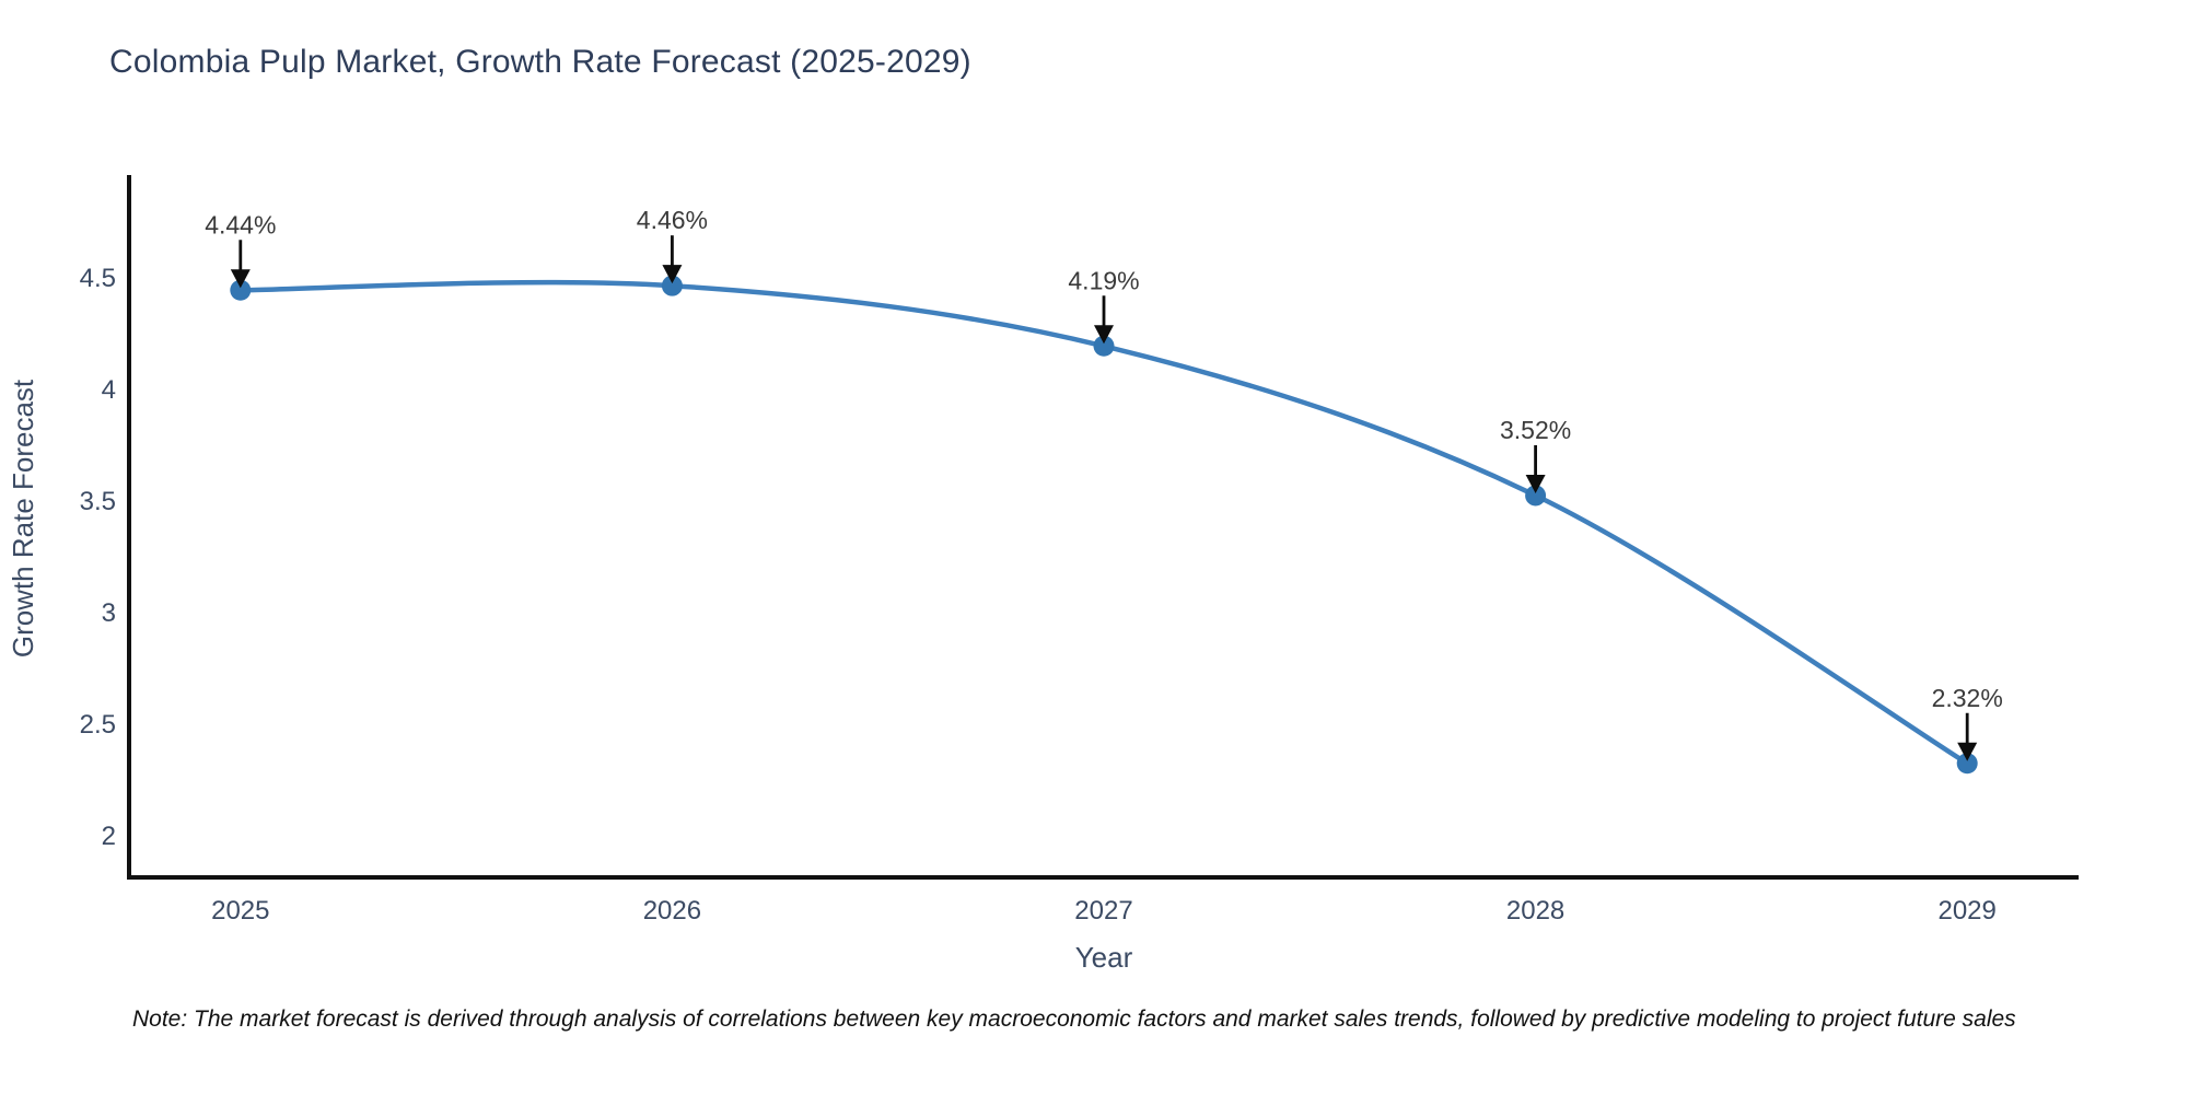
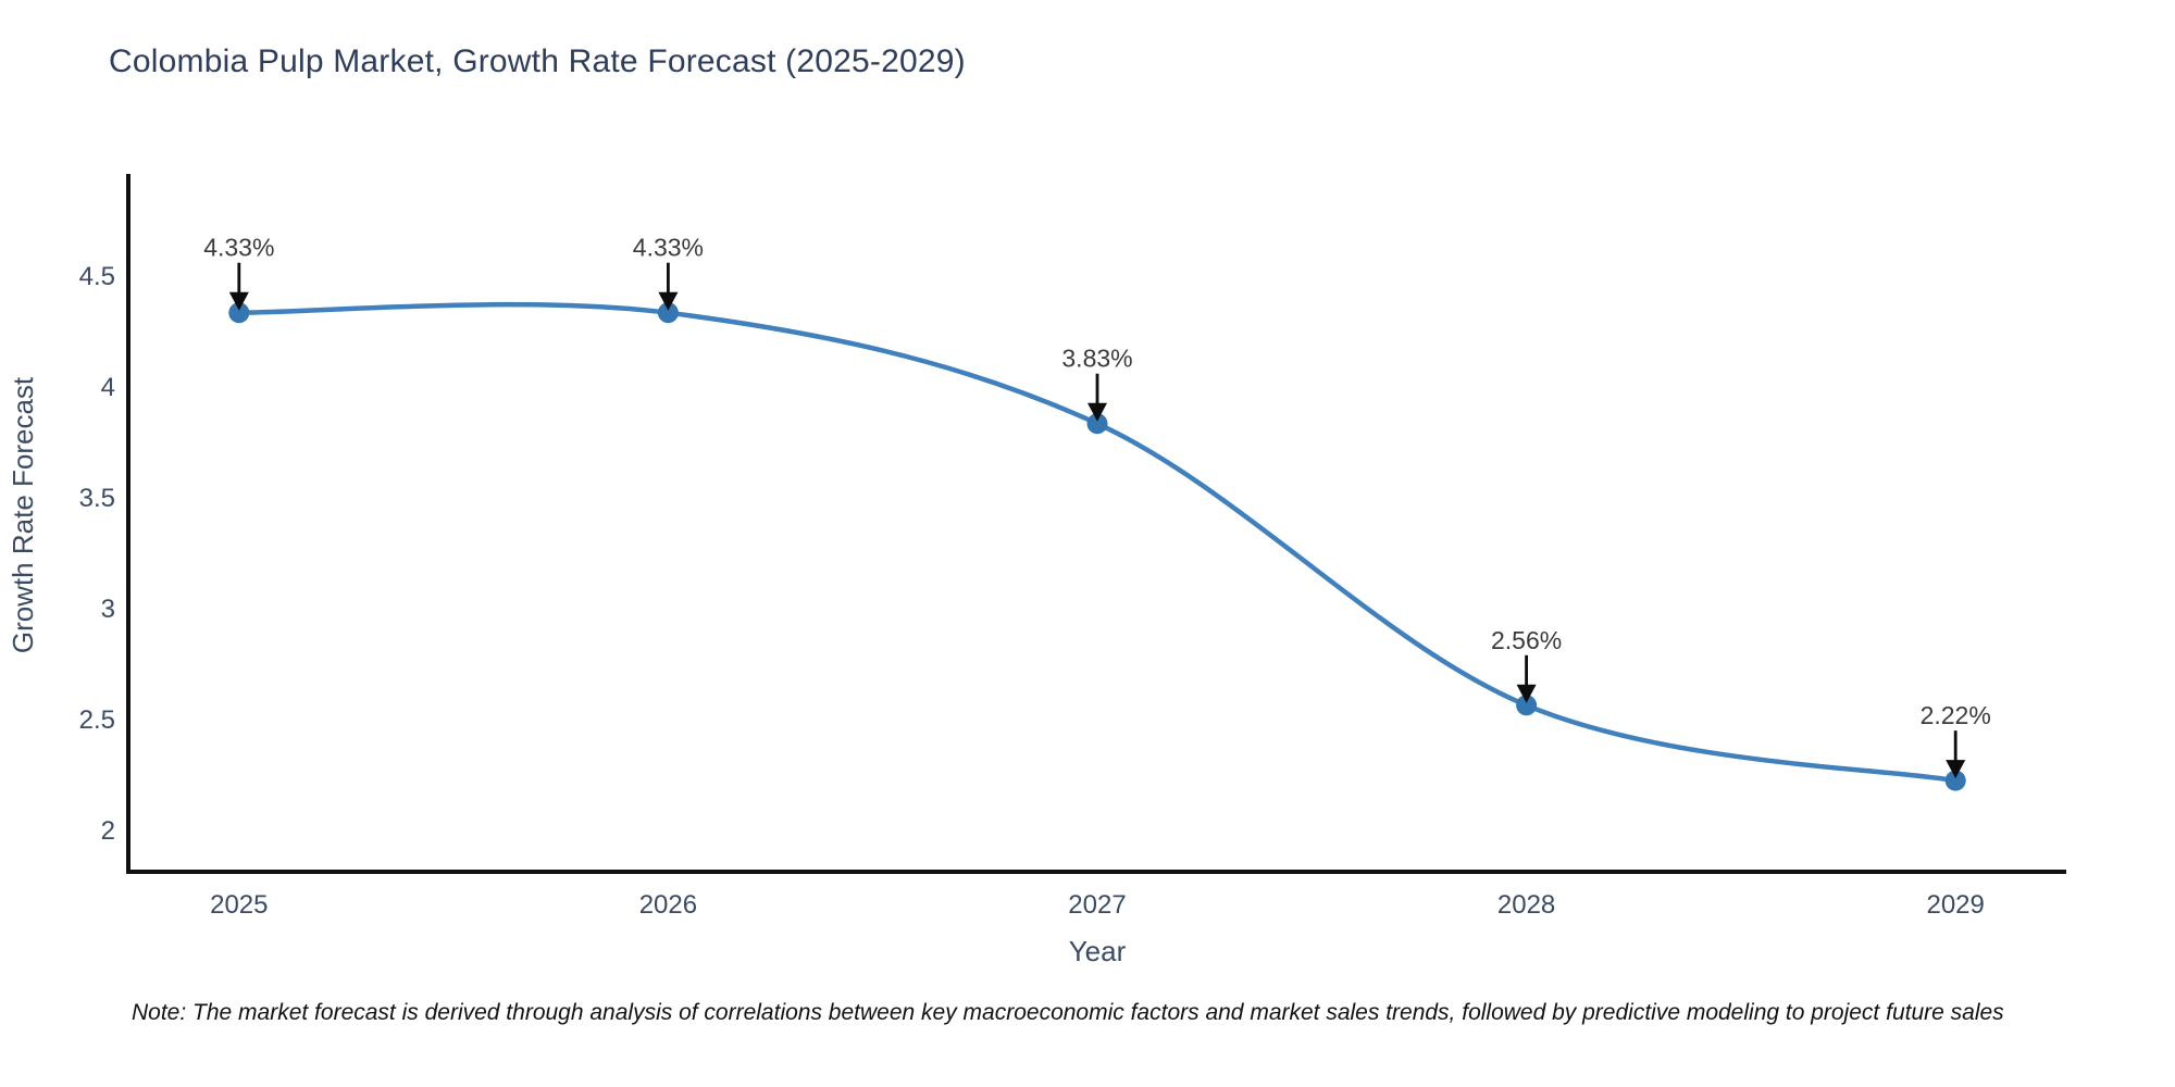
2025: 4.44% -> 4.33%
2026: 4.46% -> 4.33%
2027: 4.19% -> 3.83%
2028: 3.52% -> 2.56%
2029: 2.32% -> 2.22%
